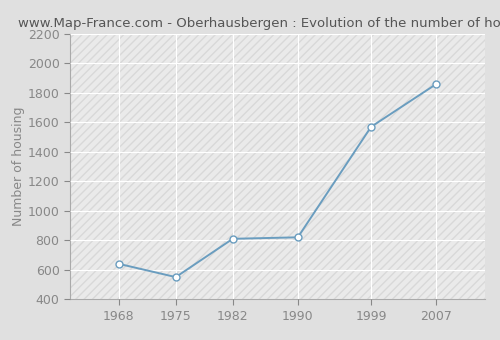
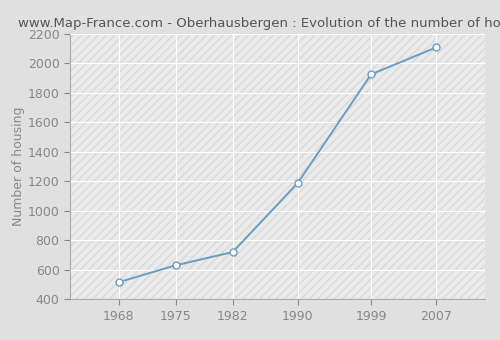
1968: 640 -> 520
1975: 550 -> 630
1982: 810 -> 720
1990: 820 -> 1190
1999: 1570 -> 1930
2007: 1860 -> 2110
